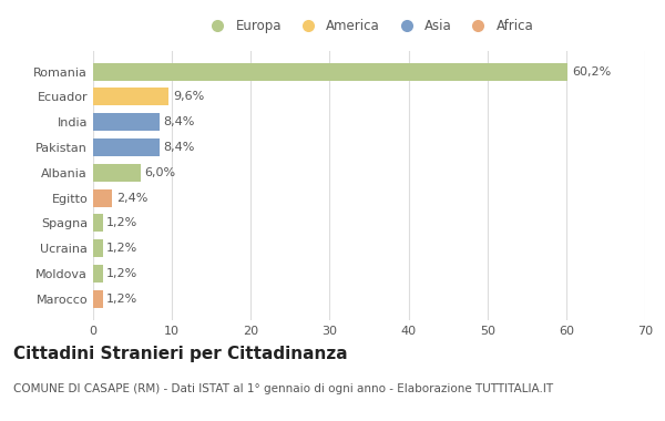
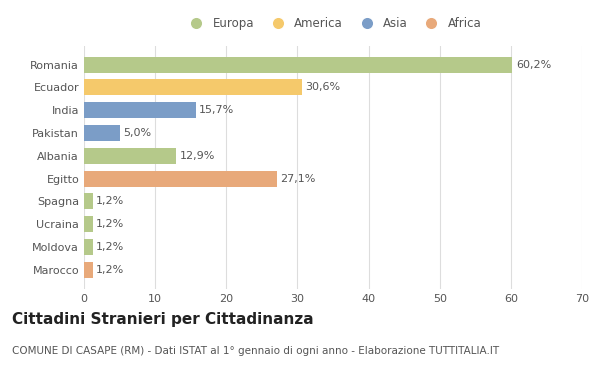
Ecuador: 9,6% -> 30,6%
India: 8,4% -> 15,7%
Pakistan: 8,4% -> 5,0%
Albania: 6,0% -> 12,9%
Egitto: 2,4% -> 27,1%
